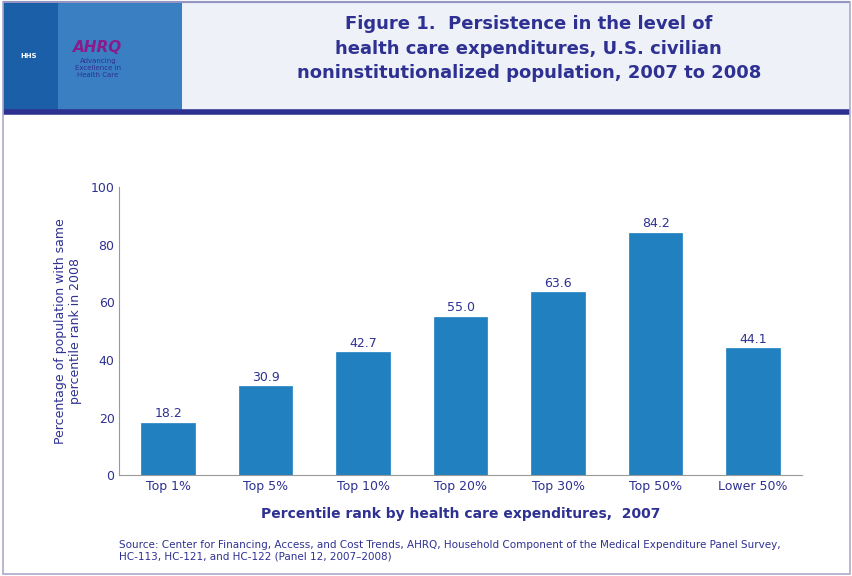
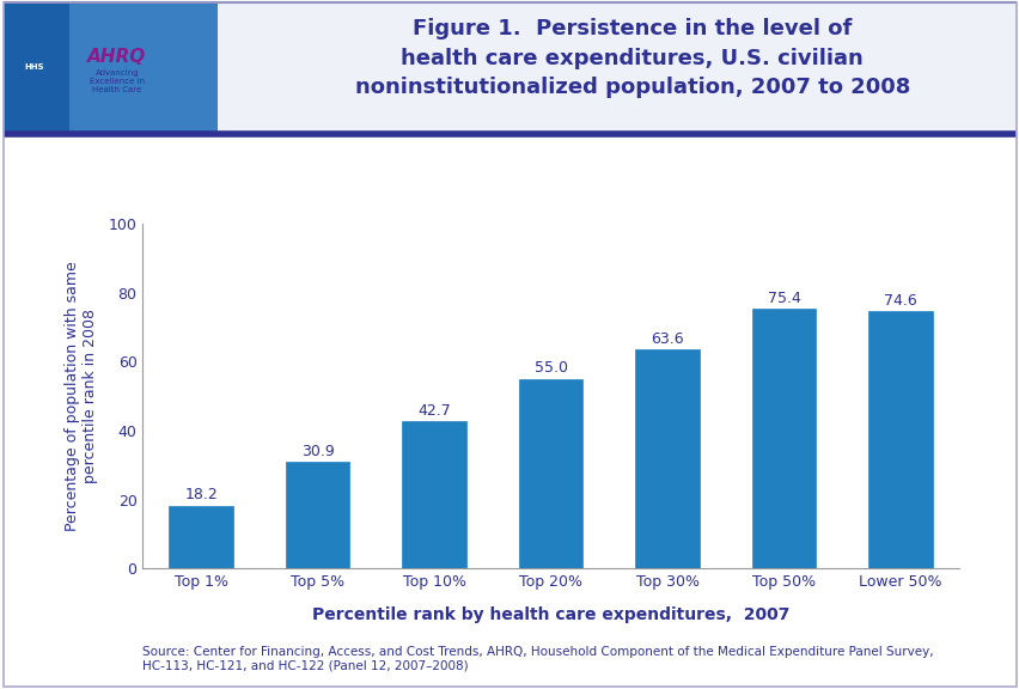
Top 50%: 84.2 -> 75.4
Lower 50%: 44.1 -> 74.6
